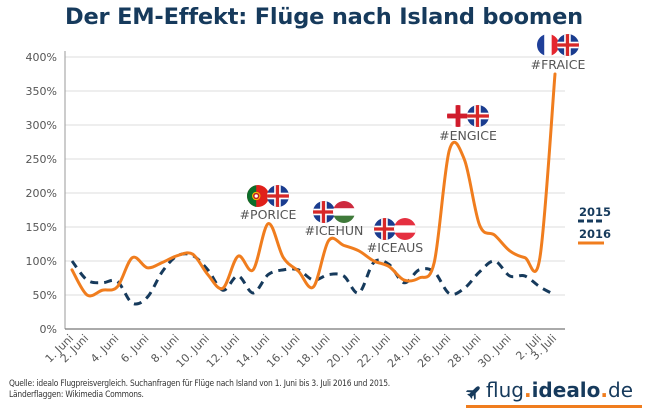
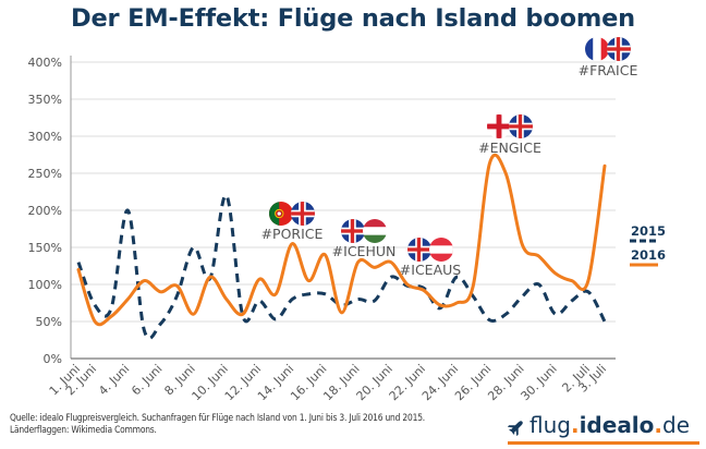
2015/1. Juni: 100% -> 130%
2016/1. Juni: 90% -> 120%
2015/4. Juni: 70% -> 200%
2016/4. Juni: 60% -> 80%
2015/8. Juni: 110% -> 150%
2016/8. Juni: 110% -> 60%
2015/10. Juni: 90% -> 220%
2016/16. Juni: 80% -> 140%
2015/20. Juni: 50% -> 110%
2016/20. Juni: 120% -> 130%
2015/24. Juni: 90% -> 110%
2015/30. Juni: 80% -> 60%
2015/2. Juli: 60% -> 90%
2016/3. Juli: 380% -> 260%
